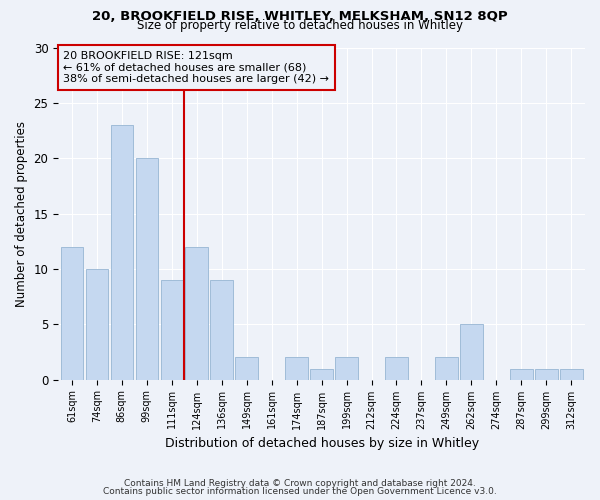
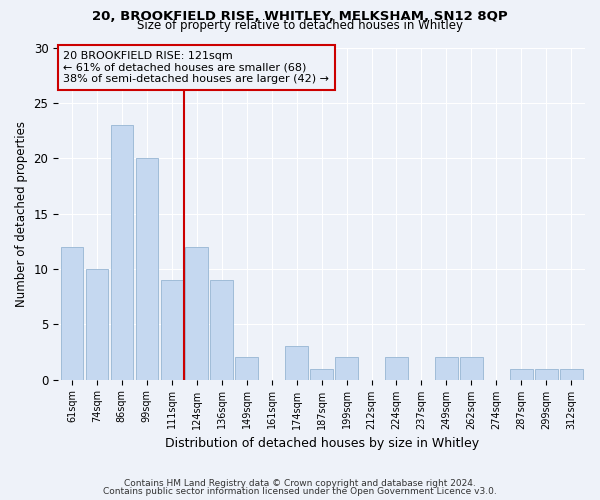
174sqm: 2 -> 3
262sqm: 5 -> 2
